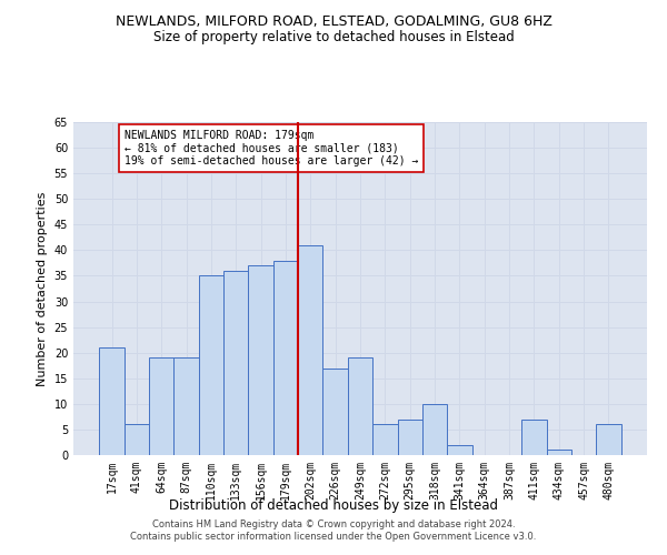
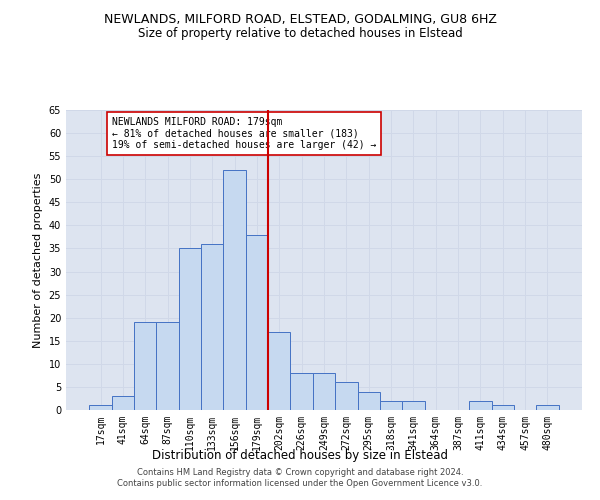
17sqm: 21 -> 1
41sqm: 6 -> 3
156sqm: 37 -> 52
202sqm: 41 -> 17
226sqm: 17 -> 8
249sqm: 19 -> 8
295sqm: 7 -> 4
318sqm: 10 -> 2
411sqm: 7 -> 2
480sqm: 6 -> 1
